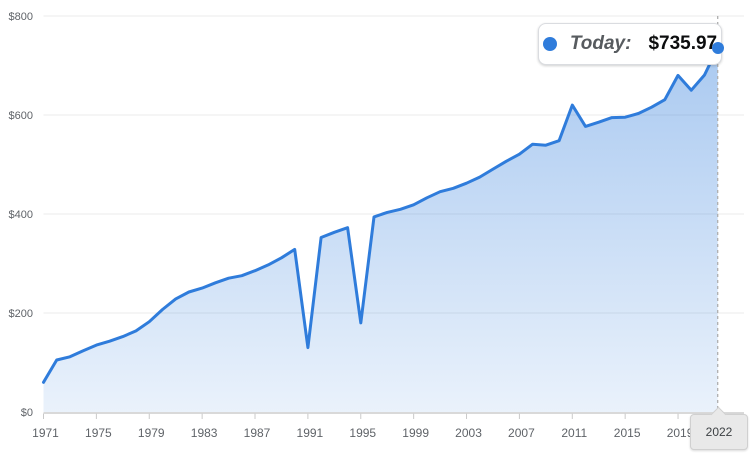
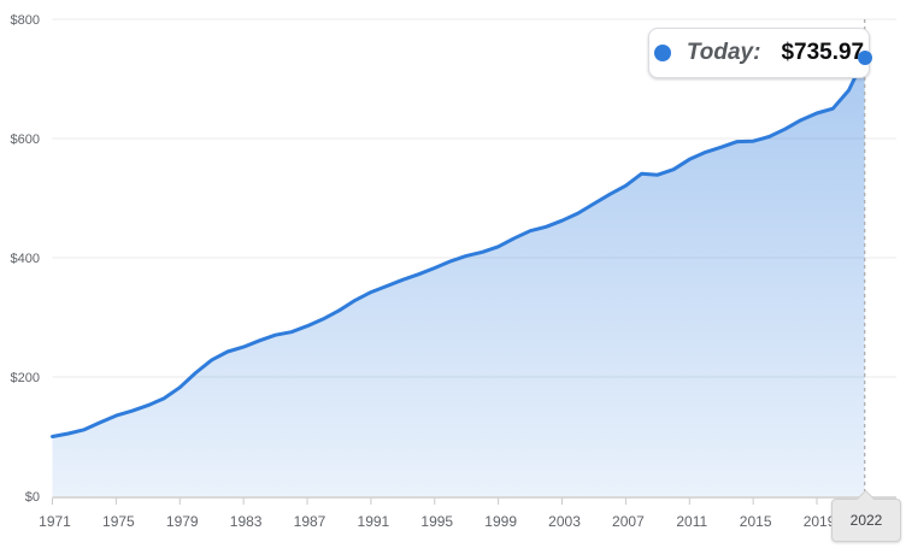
1971: $60 -> $100
1991: $130 -> $340
1995: $180 -> $380
2011: $620 -> $570
2019: $680 -> $640
